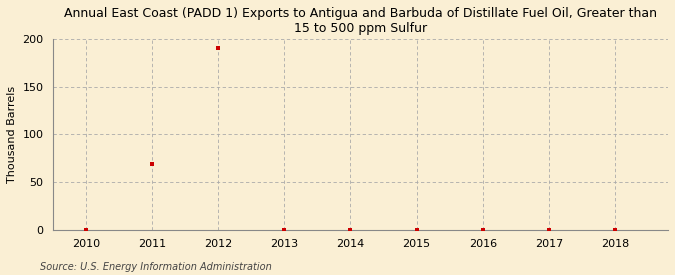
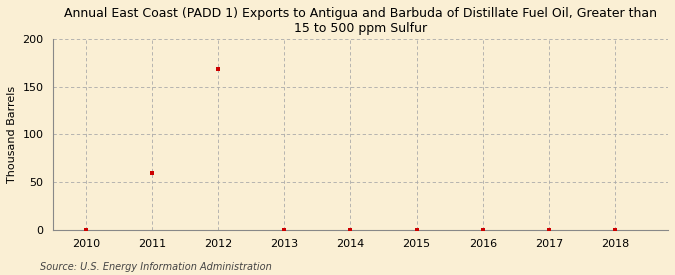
2011: 69 -> 60
2012: 190 -> 168
